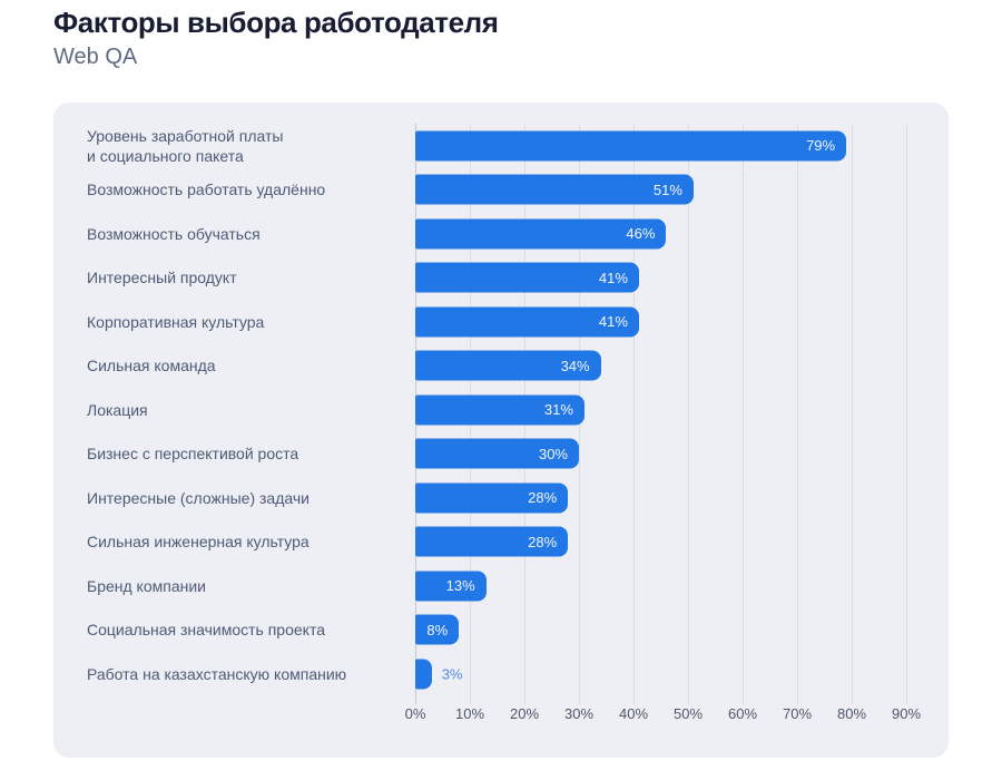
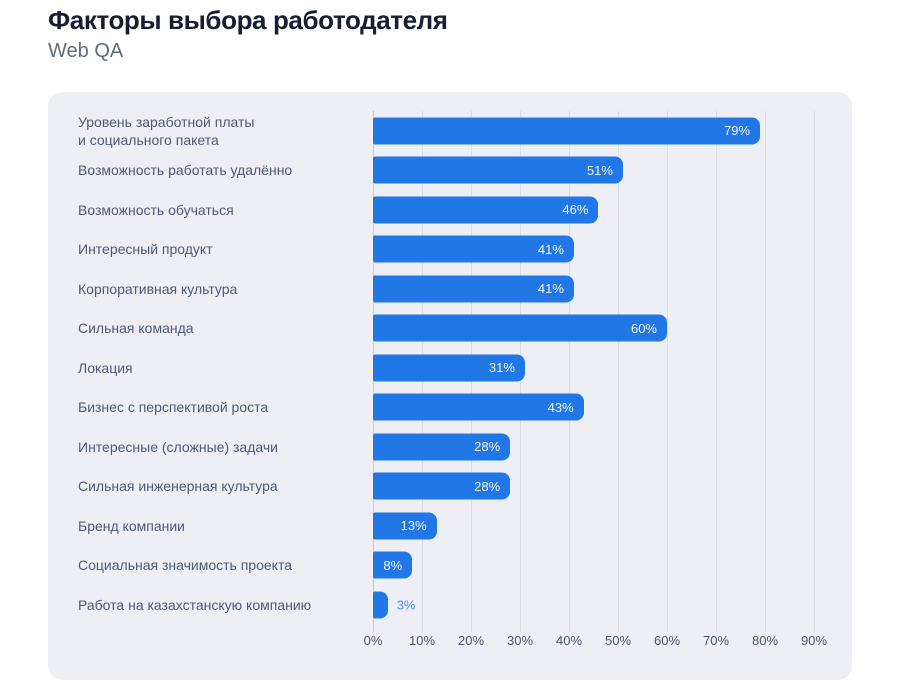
Сильная команда: 34% -> 60%
Бизнес с перспективой роста: 30% -> 43%
